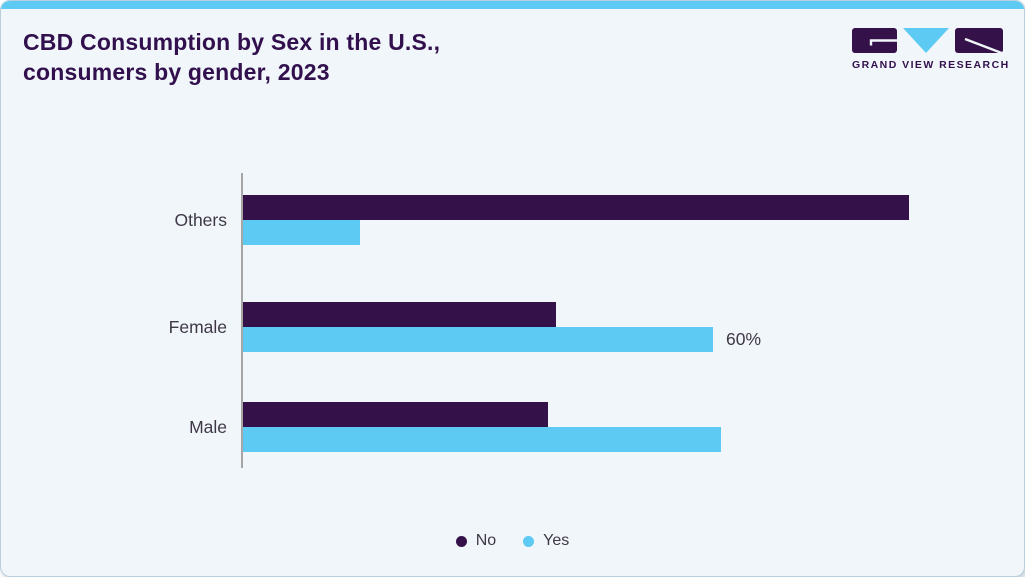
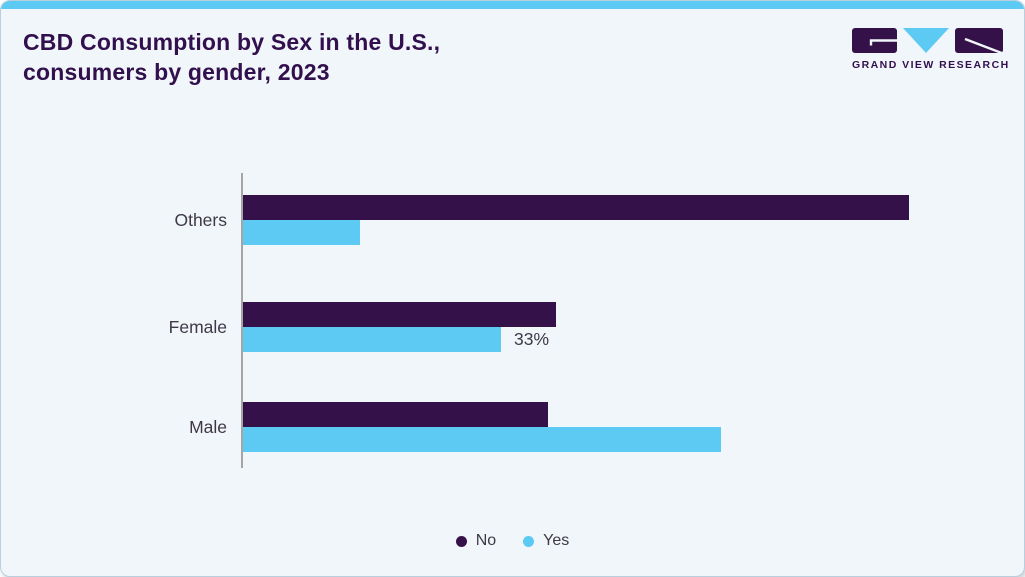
Yes/Female: 60% -> 33%
